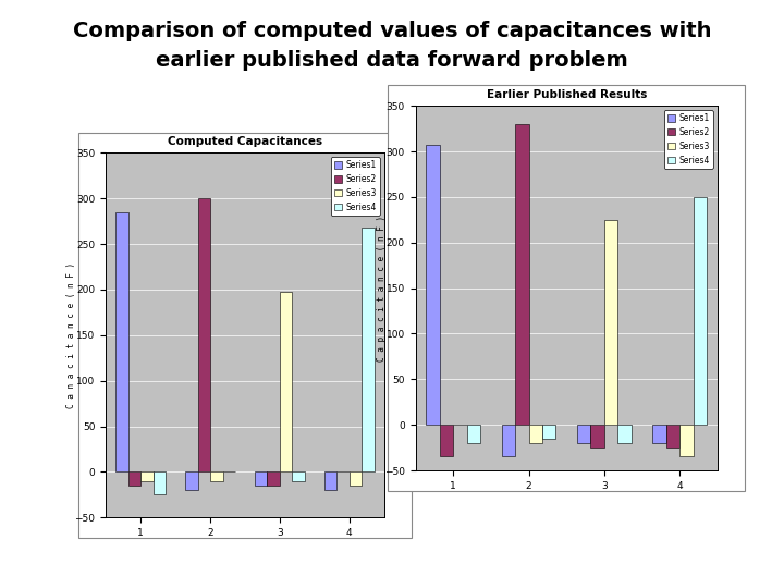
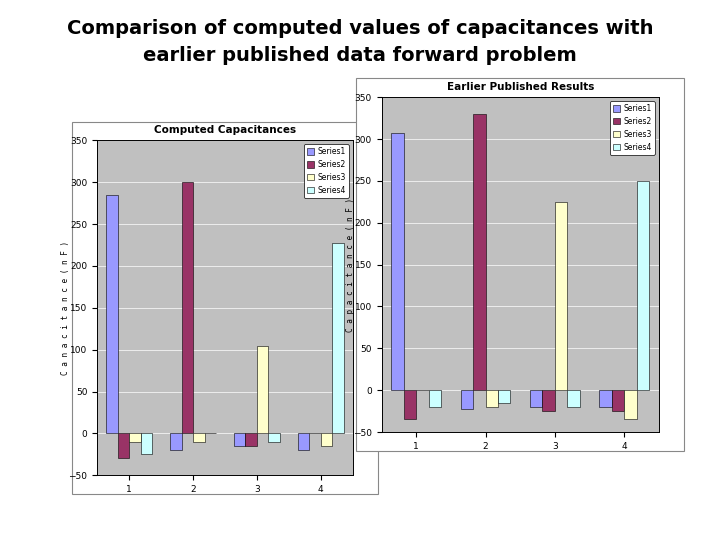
Earlier Published Results/Series1/2: -35 -> -22
Computed Capacitances/Series2/1: -15 -> -30
Computed Capacitances/Series3/3: 197 -> 104
Computed Capacitances/Series4/4: 268 -> 228
